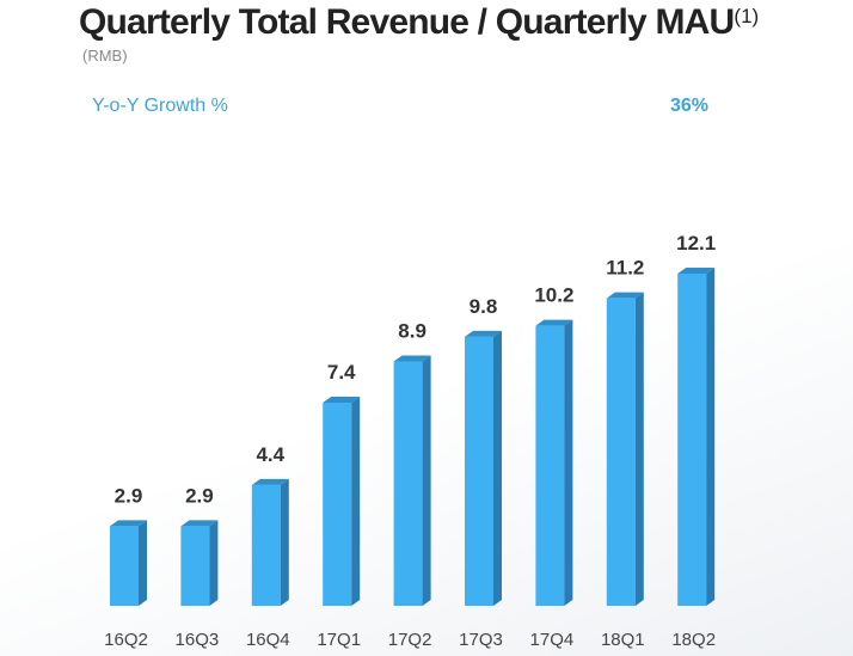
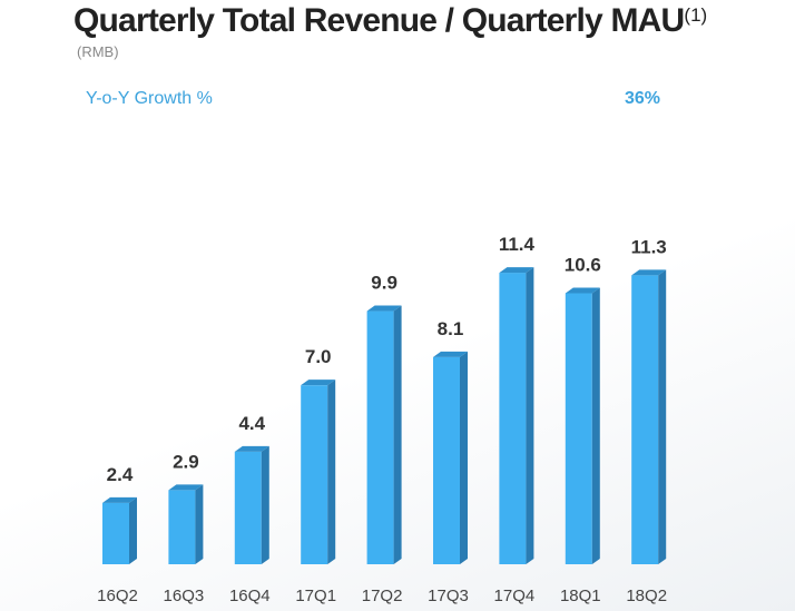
16Q2: 2.9 -> 2.4
17Q1: 7.4 -> 7.0
17Q2: 8.9 -> 9.9
17Q3: 9.8 -> 8.1
17Q4: 10.2 -> 11.4
18Q1: 11.2 -> 10.6
18Q2: 12.1 -> 11.3
